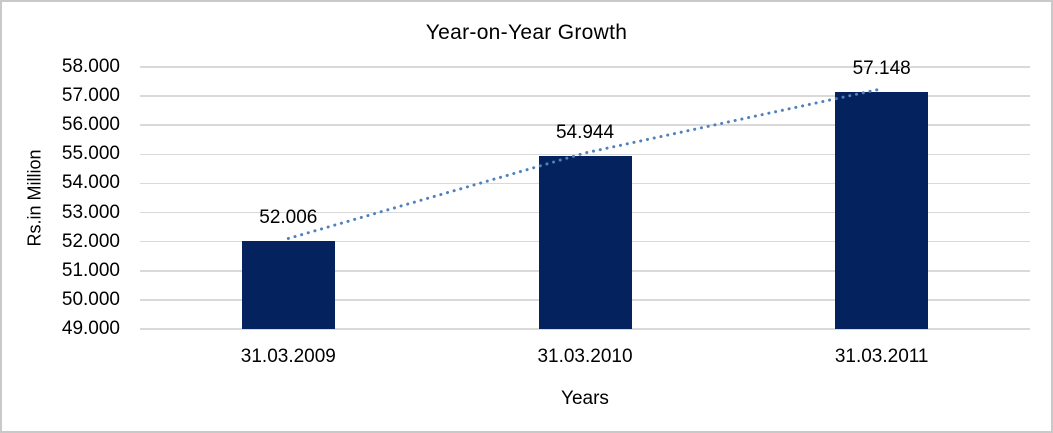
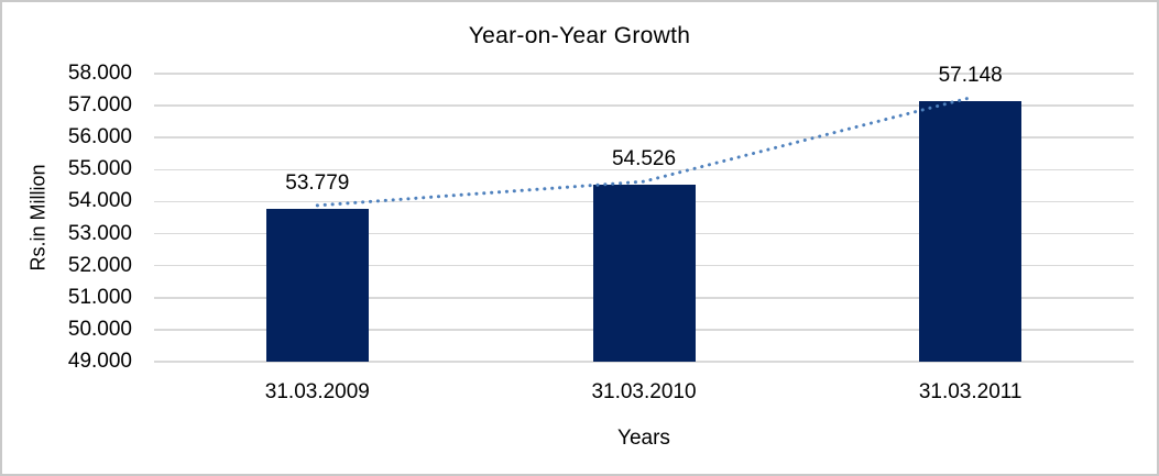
31.03.2009: 52.006 -> 53.779
31.03.2010: 54.944 -> 54.526
